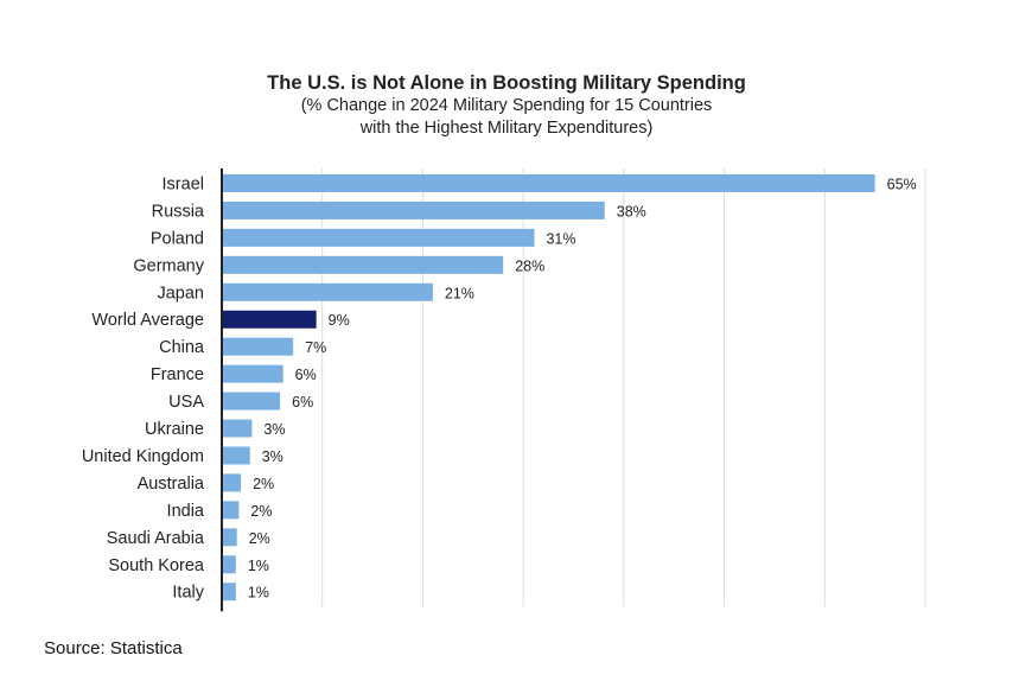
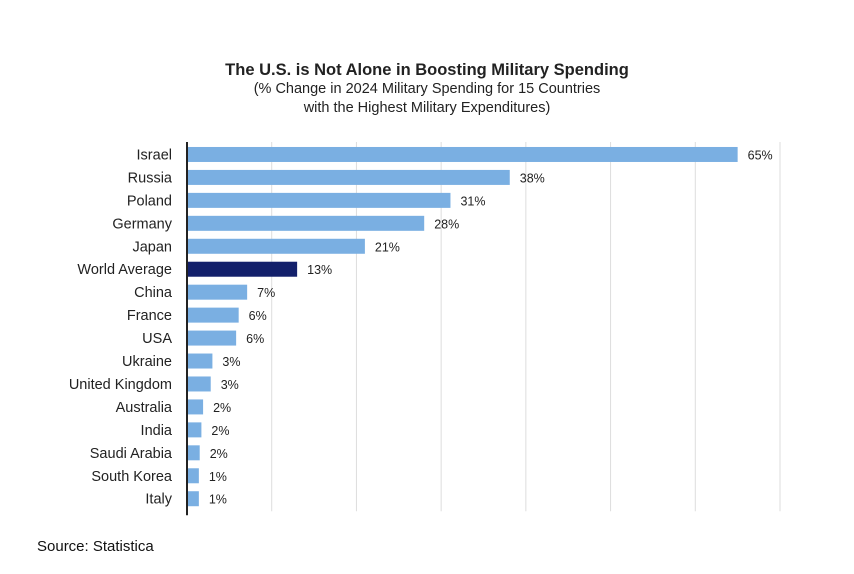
World Average: 9% -> 13%
